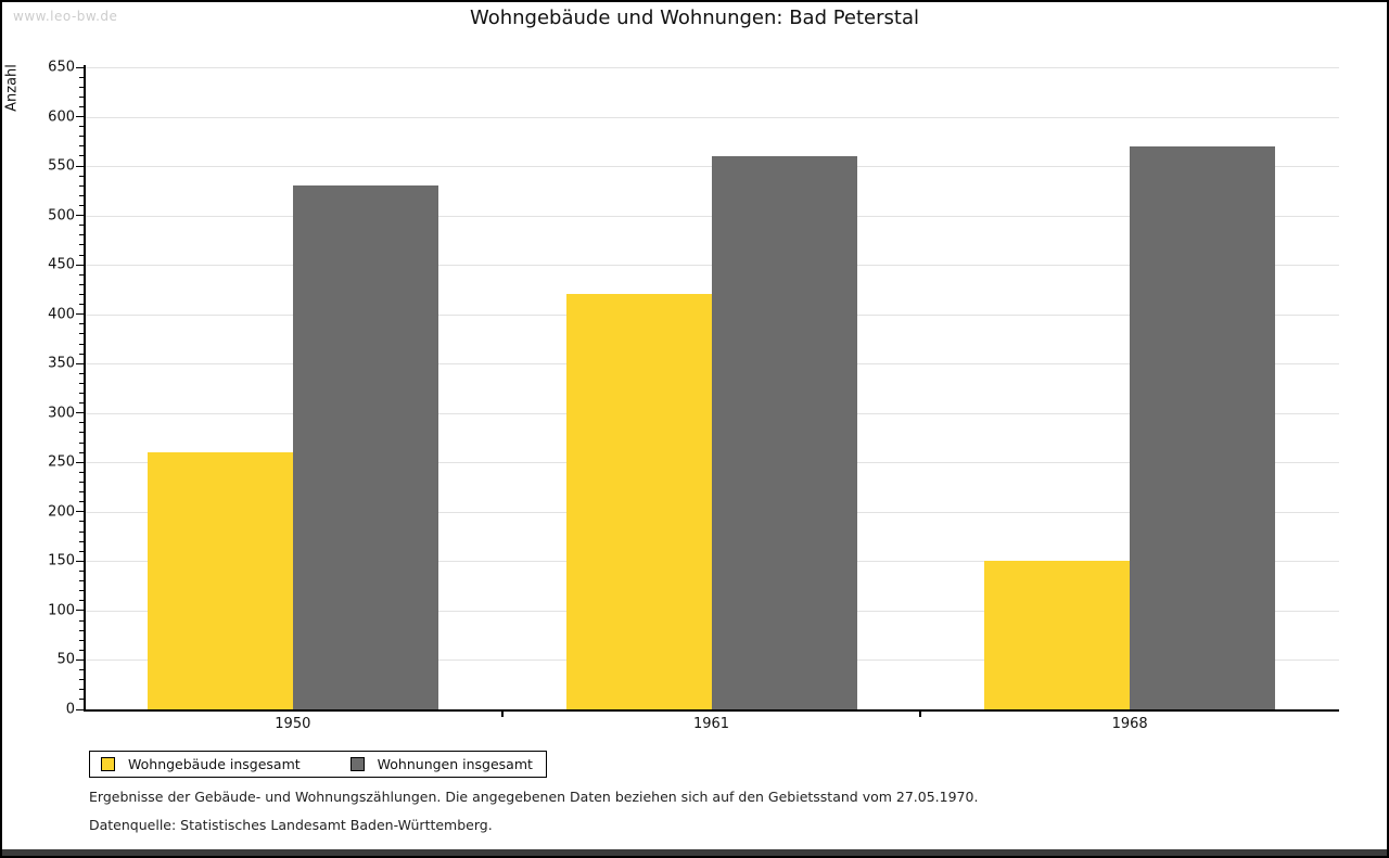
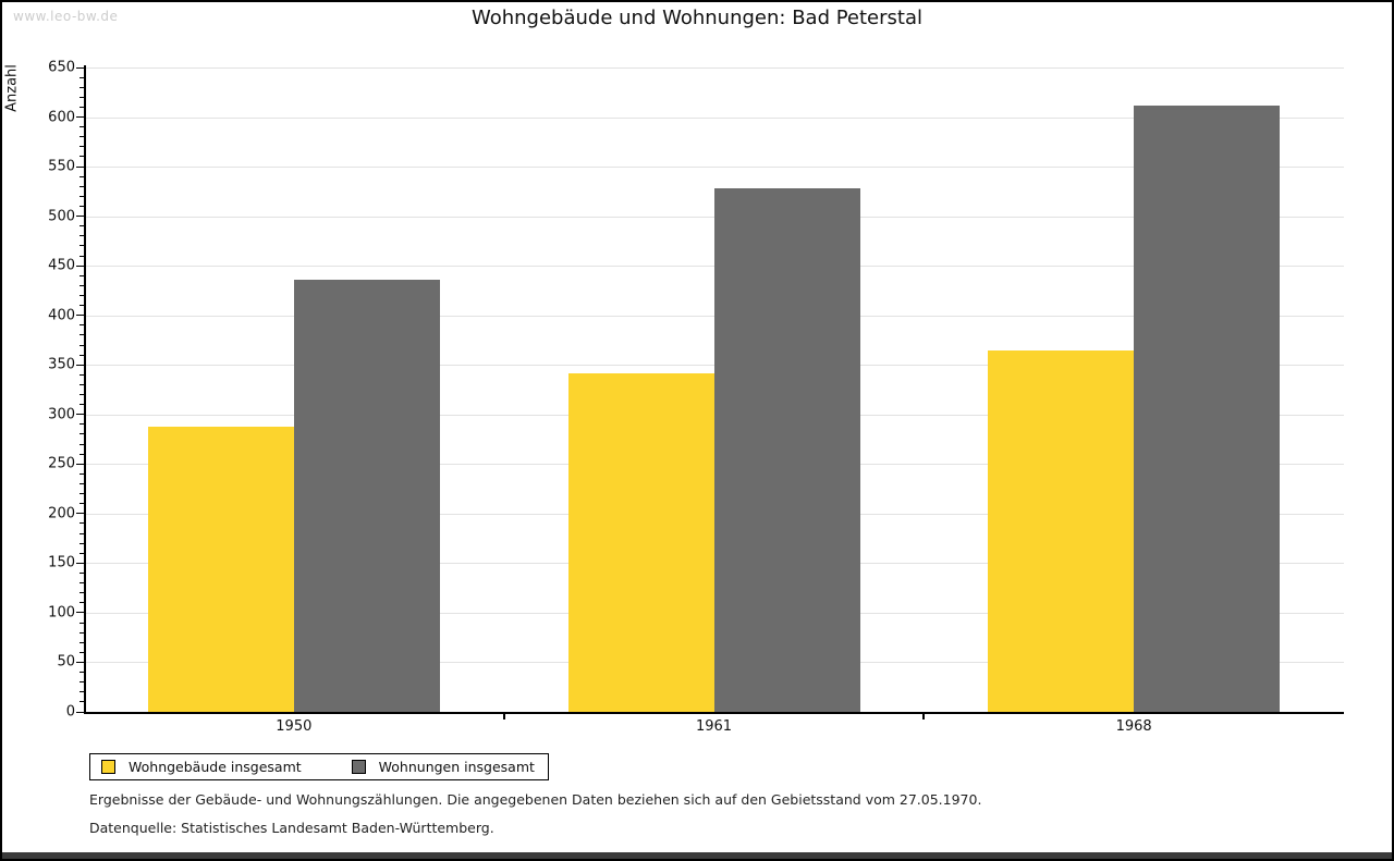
Wohngebäude insgesamt/1950: 260 -> 290
Wohnungen insgesamt/1950: 530 -> 440
Wohngebäude insgesamt/1961: 420 -> 340
Wohnungen insgesamt/1961: 560 -> 530
Wohngebäude insgesamt/1968: 150 -> 360
Wohnungen insgesamt/1968: 570 -> 610
